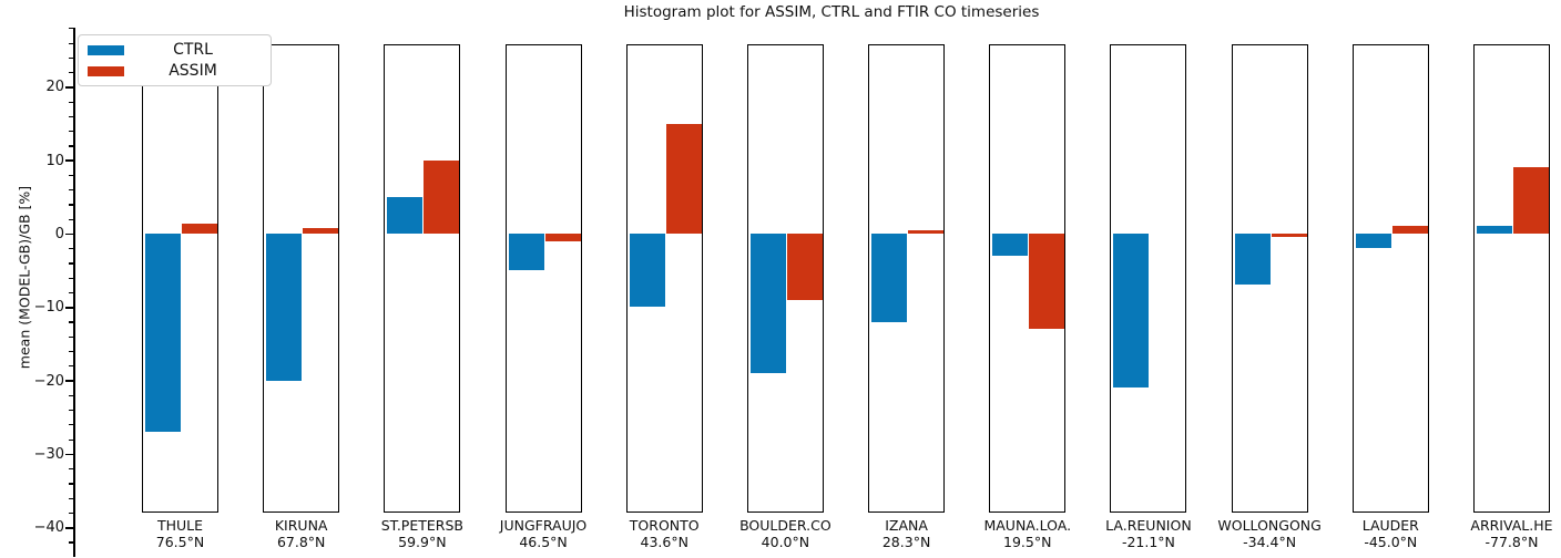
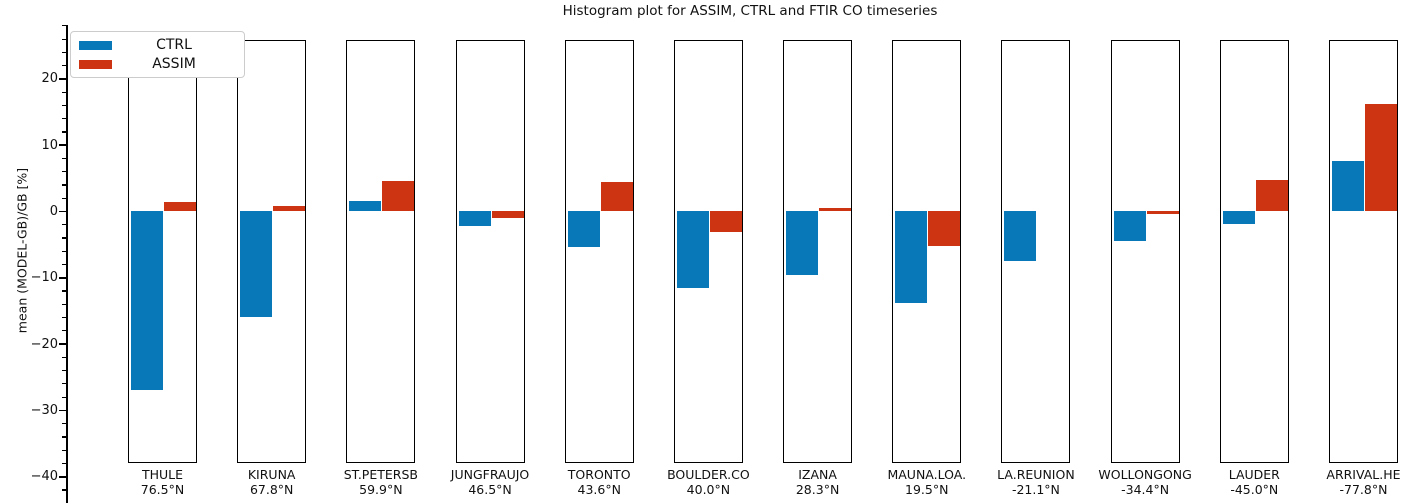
CTRL/KIRUNA: -20 -> -16
CTRL/ST.PETERSB: 5 -> 2
ASSIM/ST.PETERSB: 10 -> 4
CTRL/JUNGFRAUJO: -5 -> -2
CTRL/TORONTO: -10 -> -5
ASSIM/TORONTO: 15 -> 4
CTRL/BOULDER.CO: -19 -> -12
ASSIM/BOULDER.CO: -9 -> -3
CTRL/IZANA: -12 -> -10
CTRL/MAUNA.LOA.: -3 -> -14
ASSIM/MAUNA.LOA.: -13 -> -5
CTRL/LA.REUNION: -21 -> -8
CTRL/WOLLONGONG: -7 -> -4
ASSIM/LAUDER: 1 -> 5
CTRL/ARRIVAL.HE: 1 -> 8
ASSIM/ARRIVAL.HE: 9 -> 16
